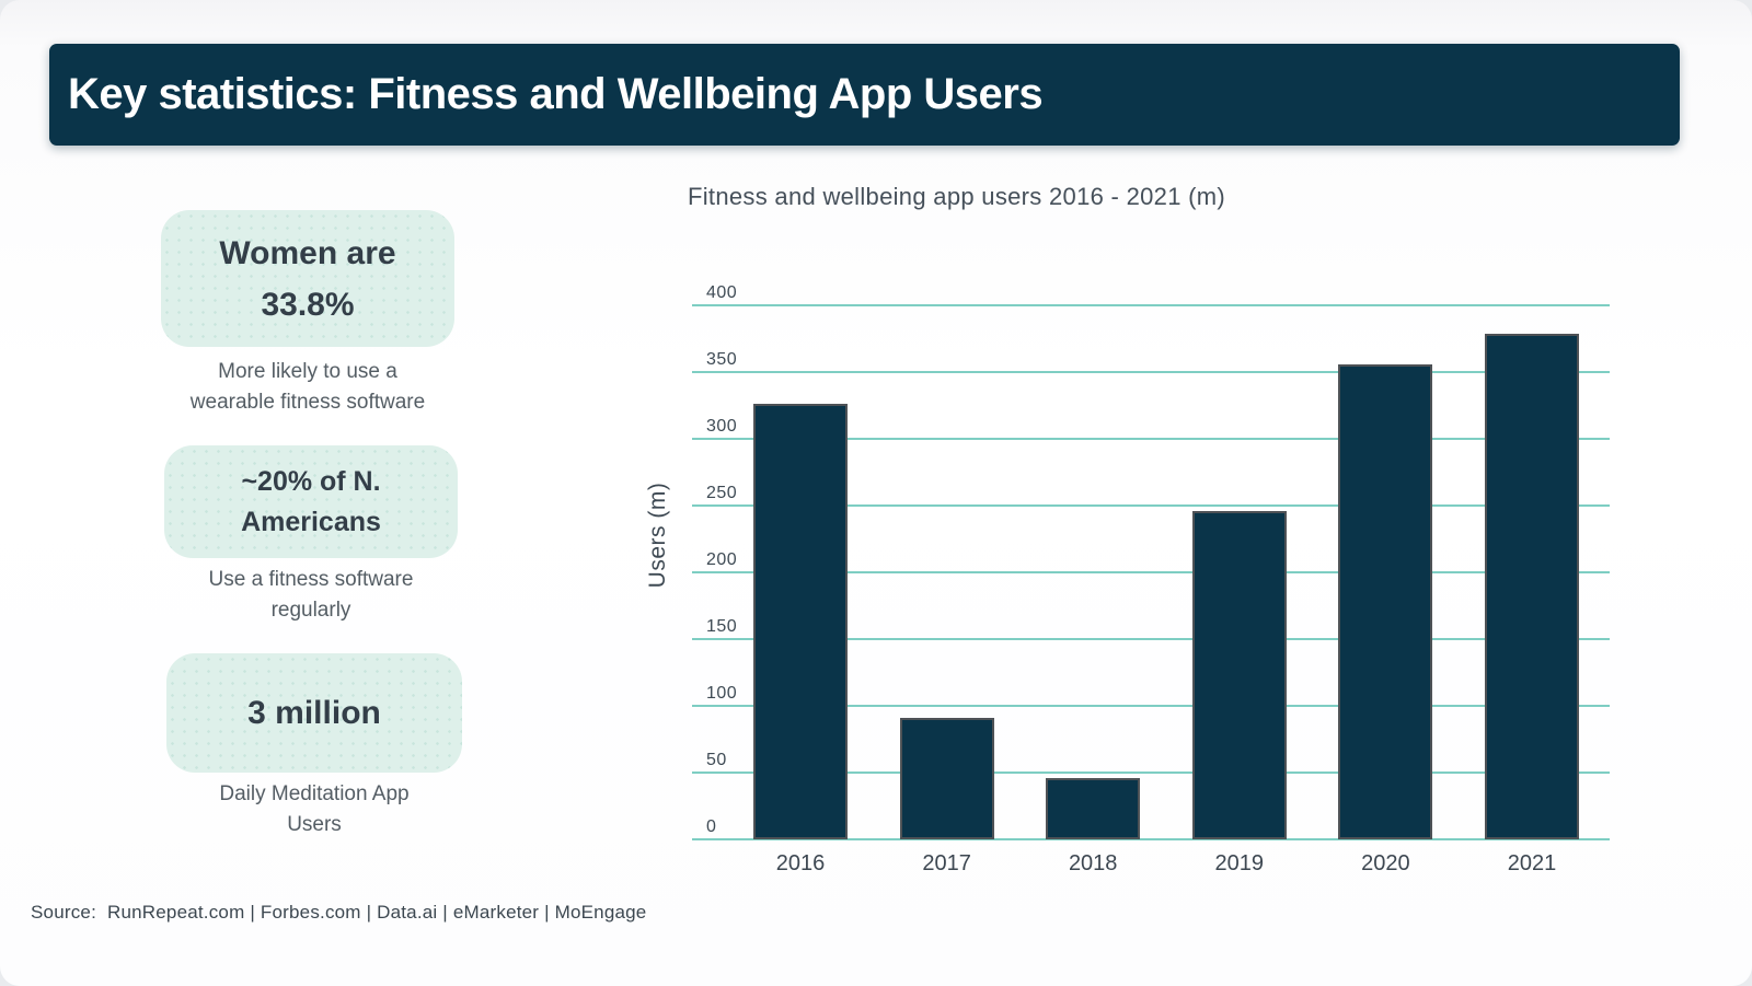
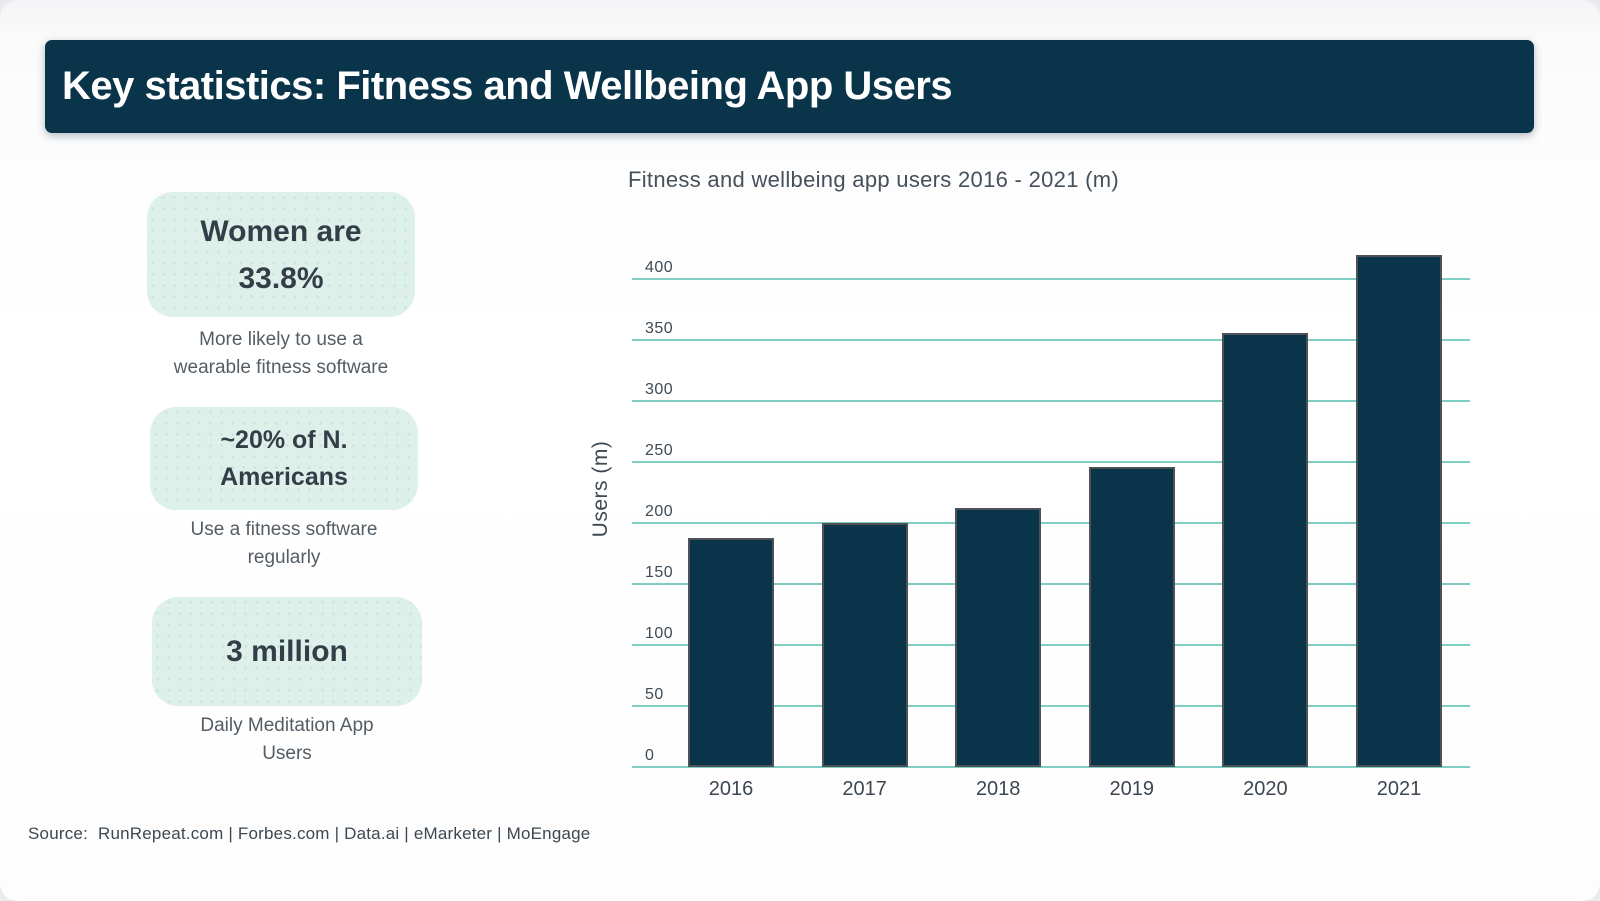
2016: 326 -> 188
2017: 91 -> 200
2018: 46 -> 212
2021: 379 -> 420
